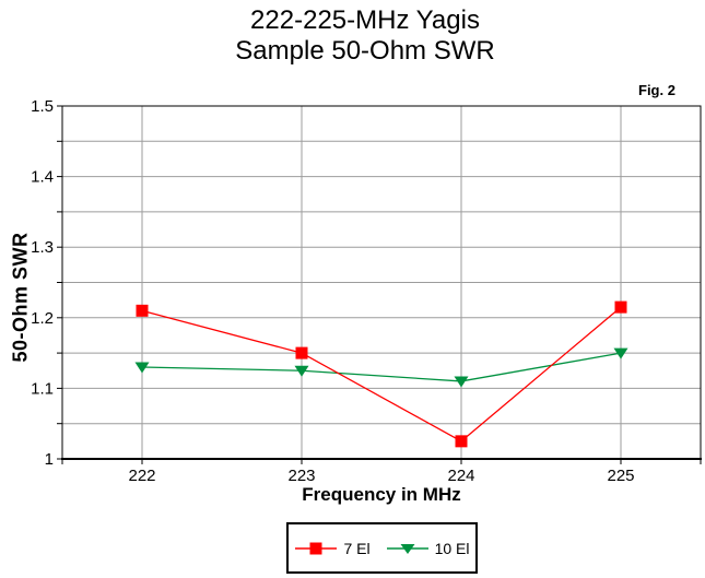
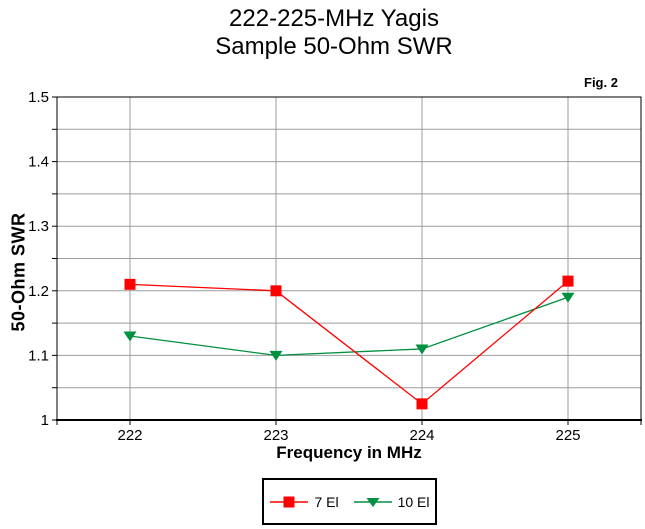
7 El/223: 1.15 -> 1.20
10 El/223: 1.12 -> 1.10
10 El/225: 1.15 -> 1.19
